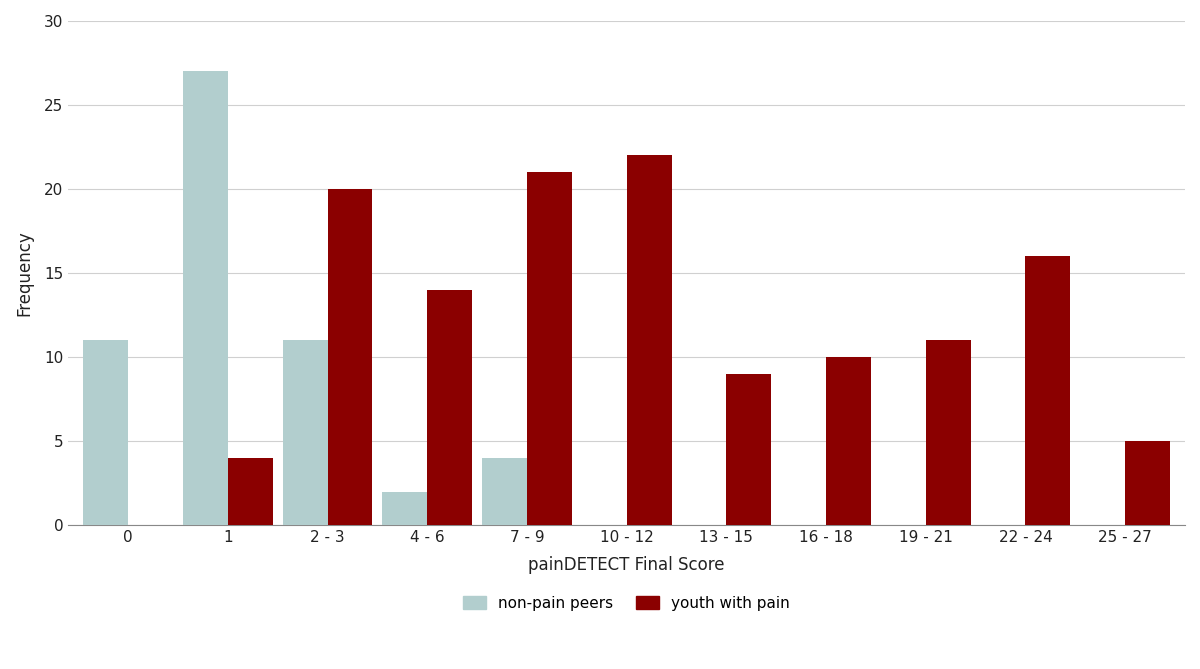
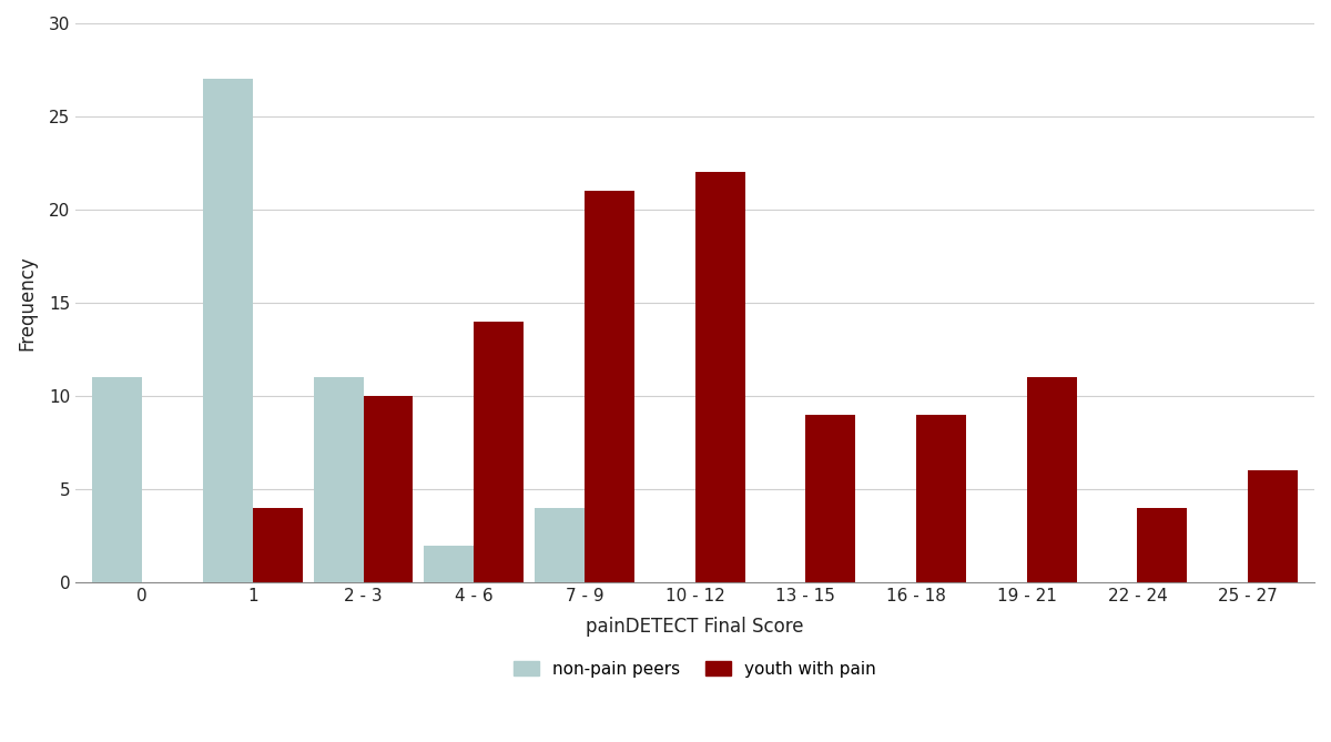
youth with pain/2 - 3: 20 -> 10
youth with pain/16 - 18: 10 -> 9
youth with pain/22 - 24: 16 -> 4
youth with pain/25 - 27: 5 -> 6
